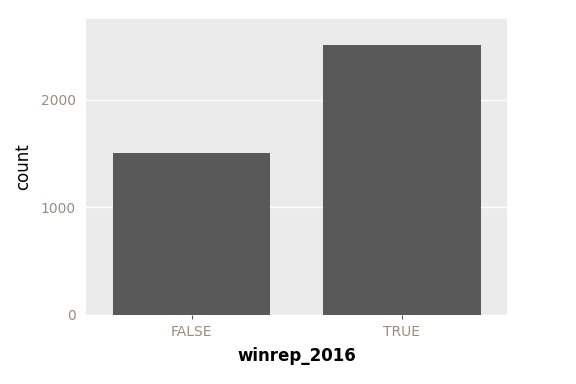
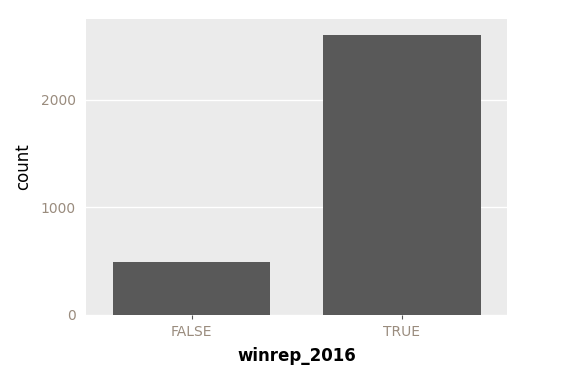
FALSE: 1510 -> 490
TRUE: 2510 -> 2600
